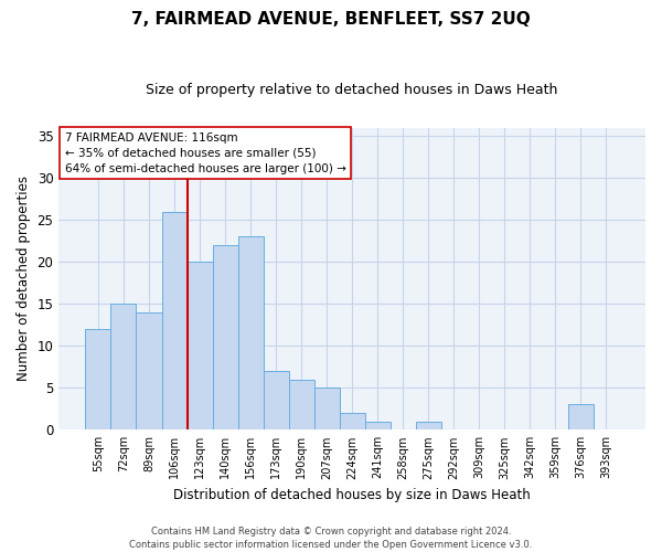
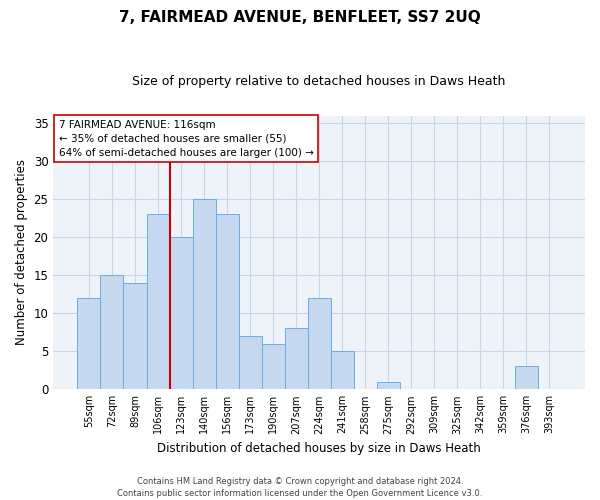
106sqm: 26 -> 23
140sqm: 22 -> 25
207sqm: 5 -> 8
224sqm: 2 -> 12
241sqm: 1 -> 5
